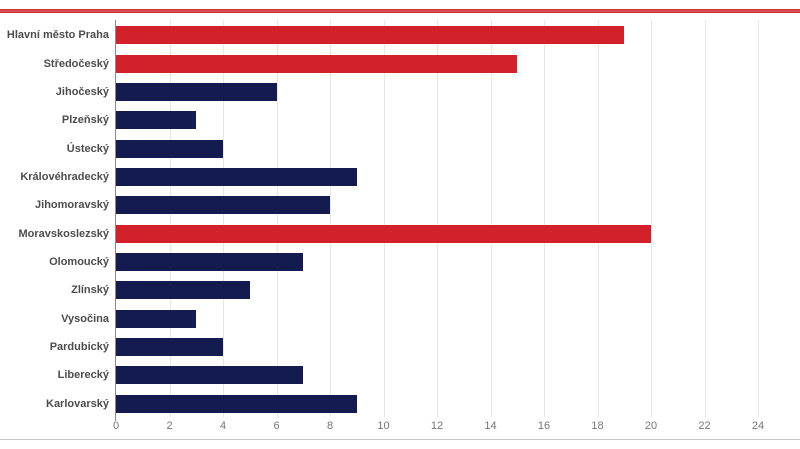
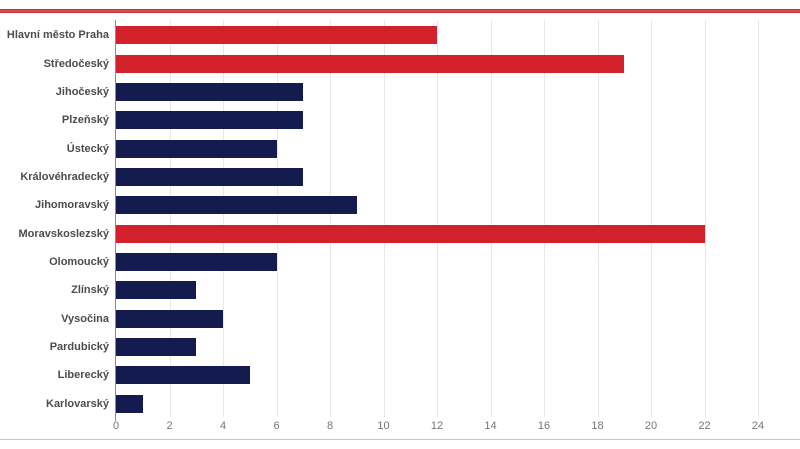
Hlavní město Praha: 19 -> 12
Středočeský: 15 -> 19
Jihočeský: 6 -> 7
Plzeňský: 3 -> 7
Ústecký: 4 -> 6
Královéhradecký: 9 -> 7
Jihomoravský: 8 -> 9
Moravskoslezský: 20 -> 22
Olomoucký: 7 -> 6
Zlínský: 5 -> 3
Vysočina: 3 -> 4
Pardubický: 4 -> 3
Liberecký: 7 -> 5
Karlovarský: 9 -> 1
